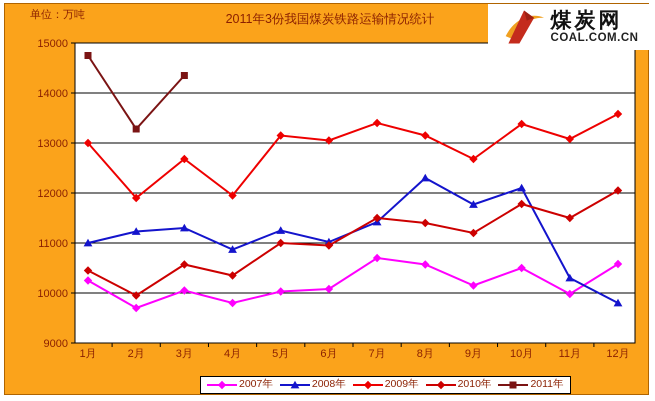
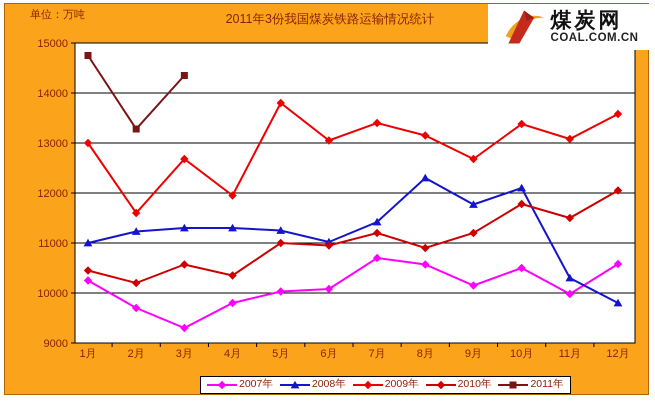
2009年/2月: 11900 -> 11600
2010年/2月: 10000 -> 10200
2007年/3月: 10000 -> 9300
2008年/4月: 10900 -> 11300
2009年/5月: 13200 -> 13800
2010年/7月: 11500 -> 11200
2010年/8月: 11400 -> 10900
